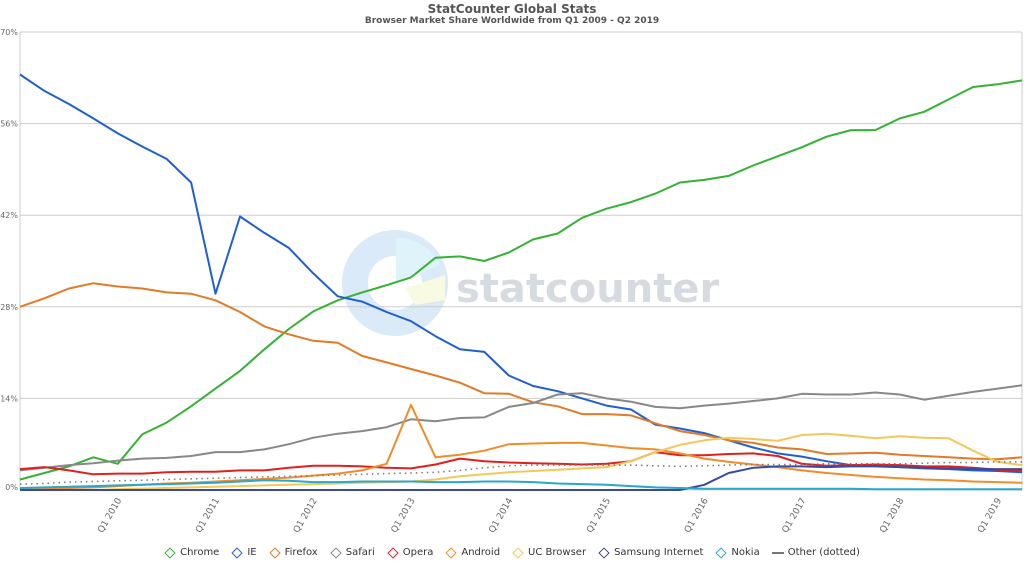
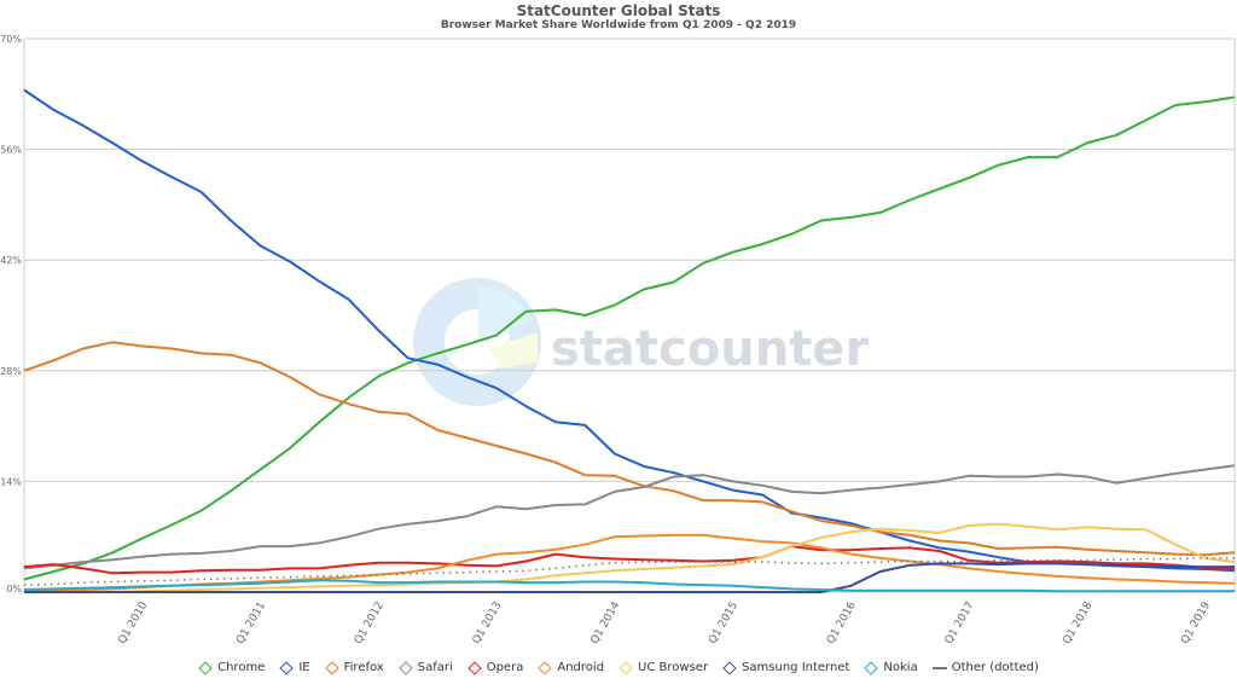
Chrome/Q1 2010: 4% -> 7%
IE/Q1 2011: 30% -> 44%
Android/Q1 2013: 13% -> 5%
